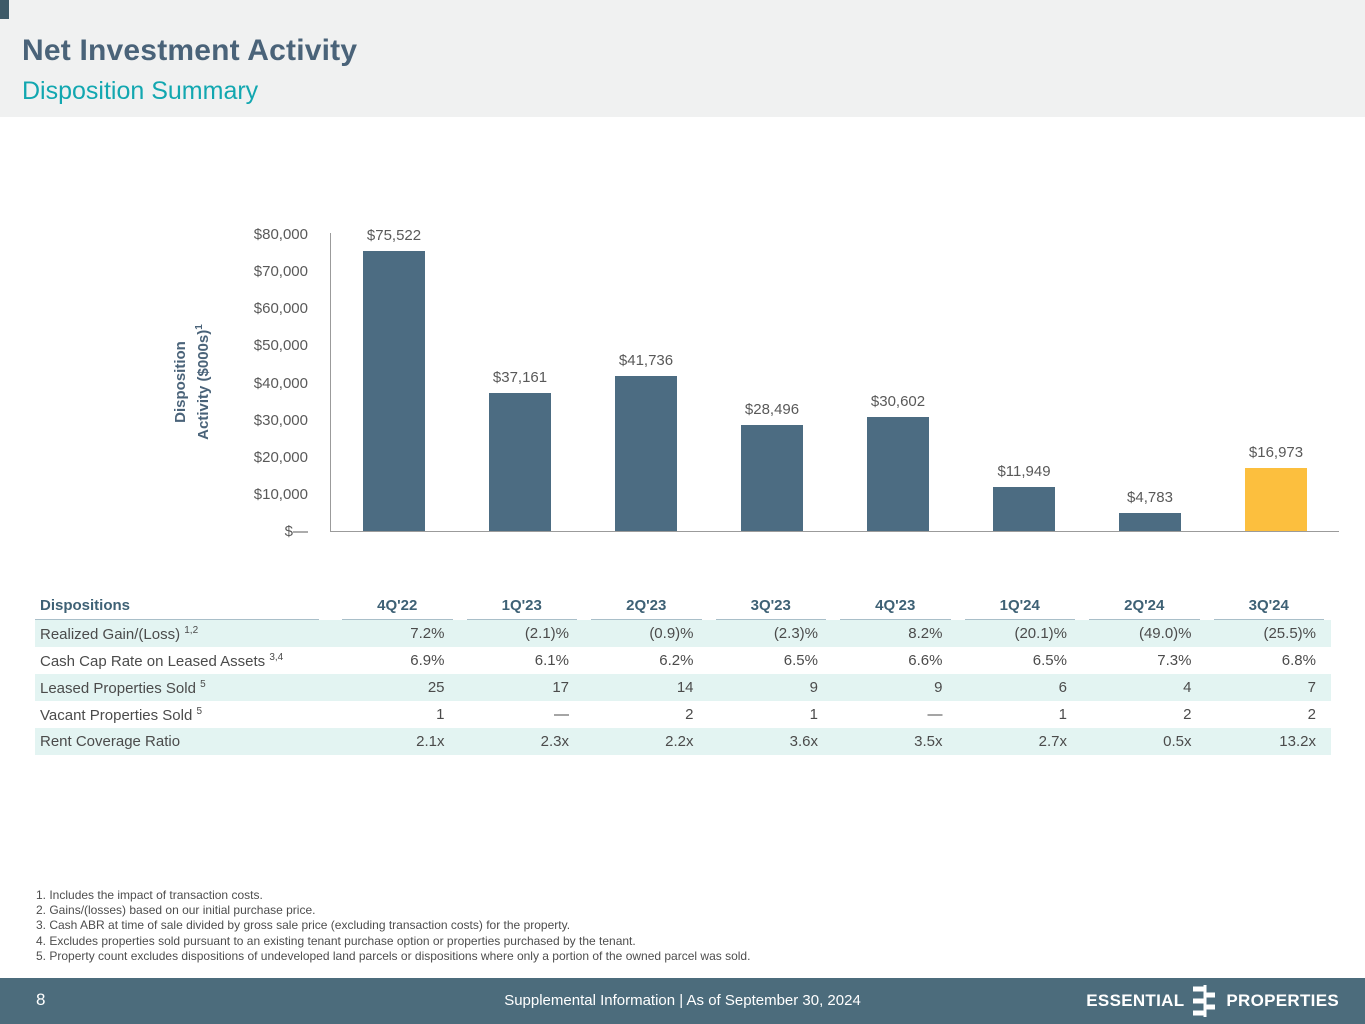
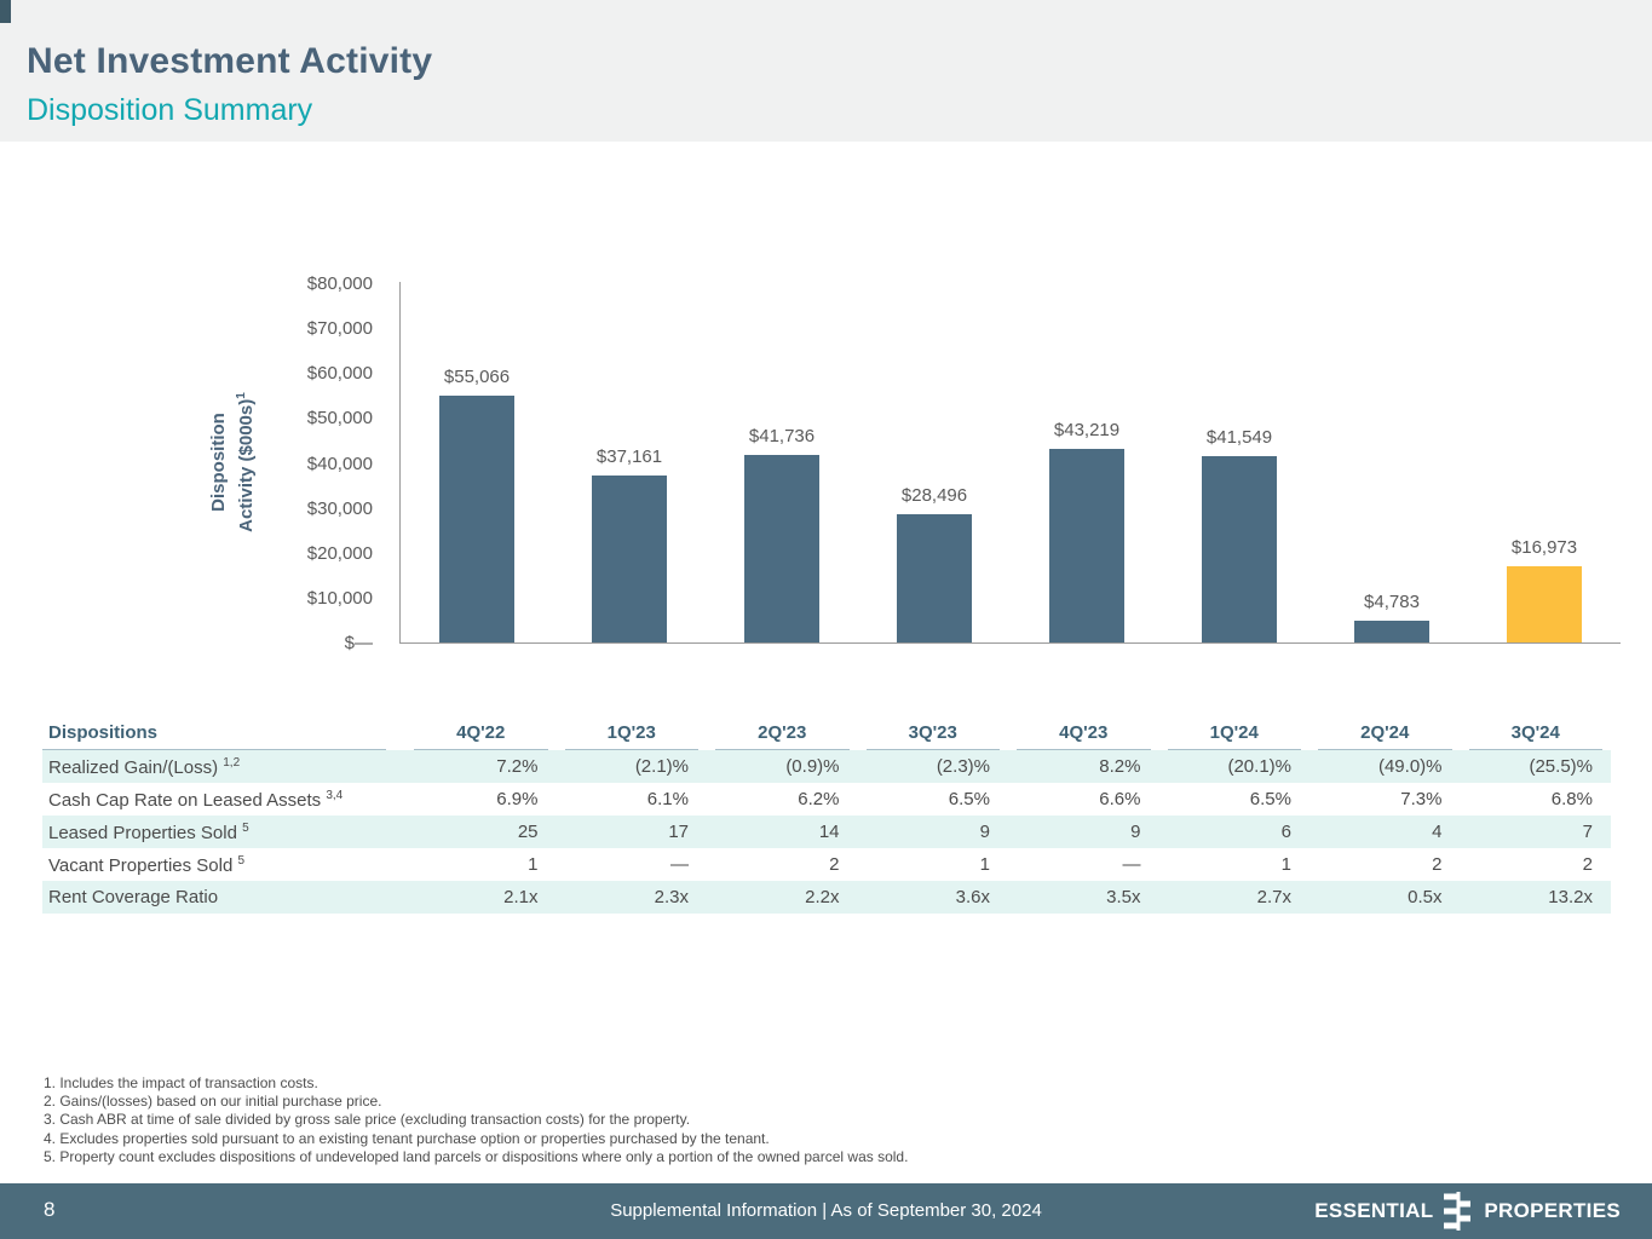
4Q'22: $75,522 -> $55,066
4Q'23: $30,602 -> $43,219
1Q'24: $11,949 -> $41,549
